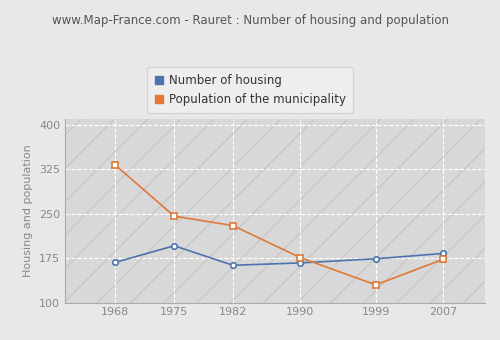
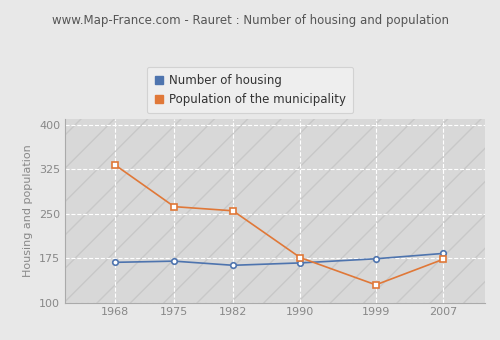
Number of housing/1975: 196 -> 170
Population of the municipality/1975: 246 -> 262
Population of the municipality/1982: 230 -> 255
